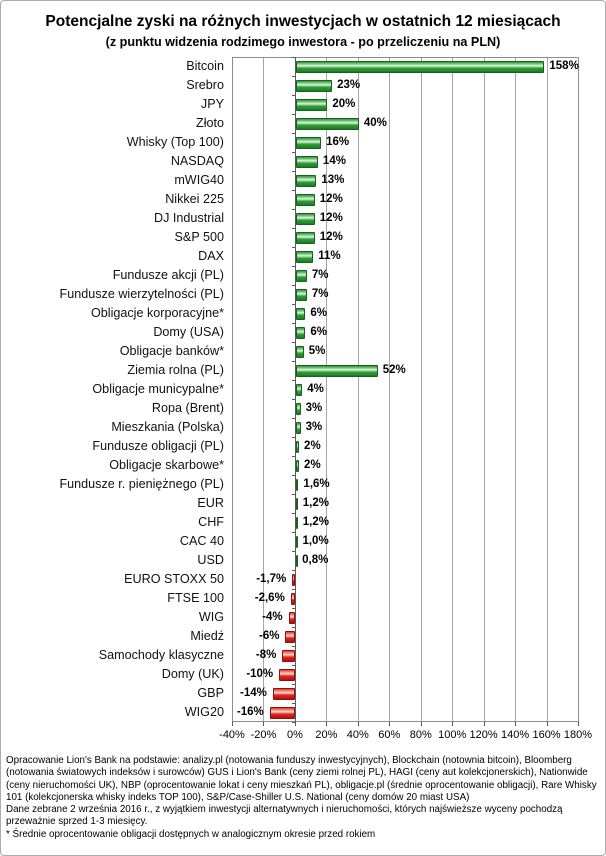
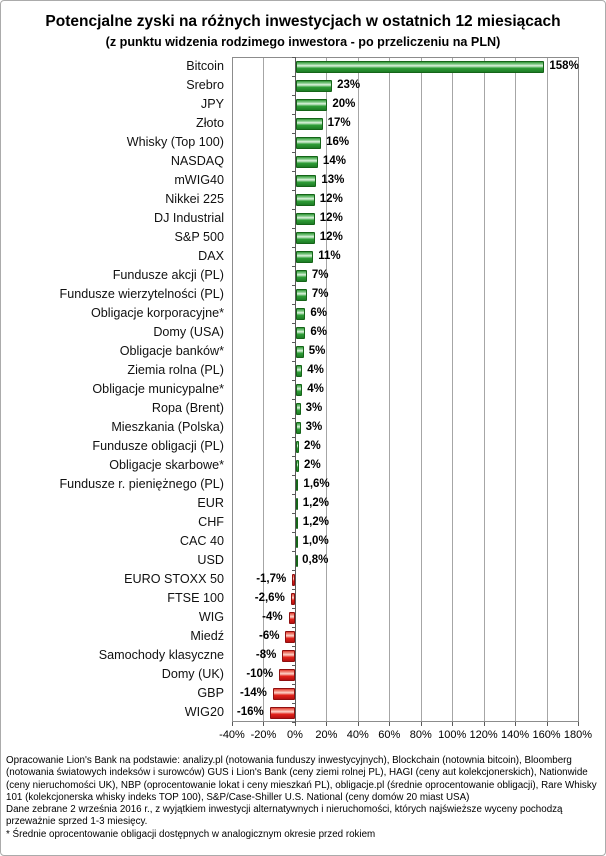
Złoto: 40% -> 17%
Ziemia rolna (PL): 52% -> 4%
